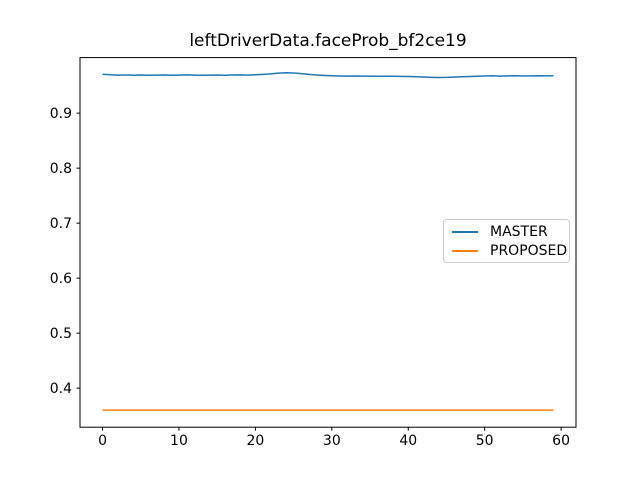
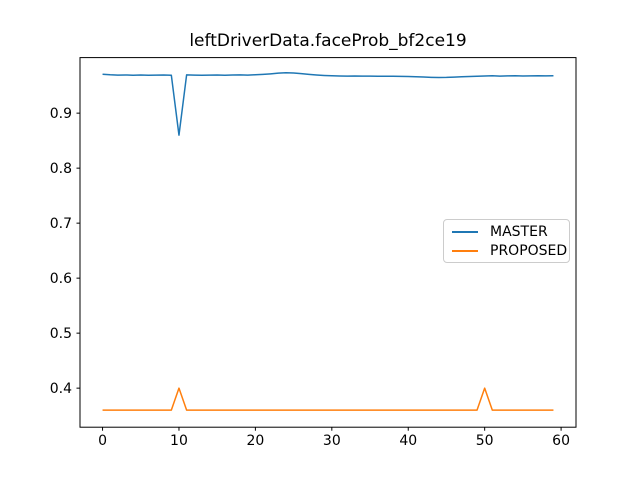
MASTER/10: 0.97 -> 0.86
PROPOSED/10: 0.36 -> 0.40
PROPOSED/50: 0.36 -> 0.40
